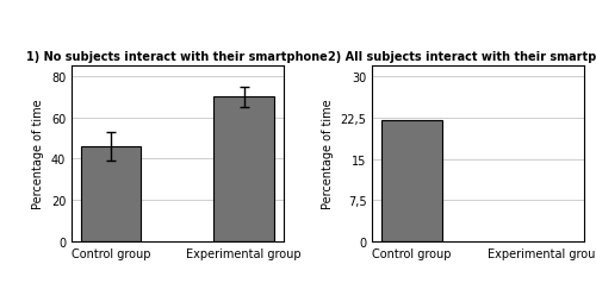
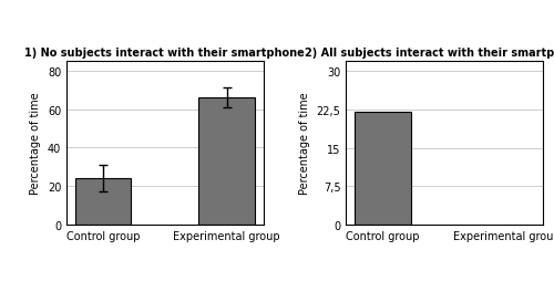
1) No subjects interact with their smartphone/Control group: 46 -> 24
1) No subjects interact with their smartphone/Experimental group: 70 -> 66
